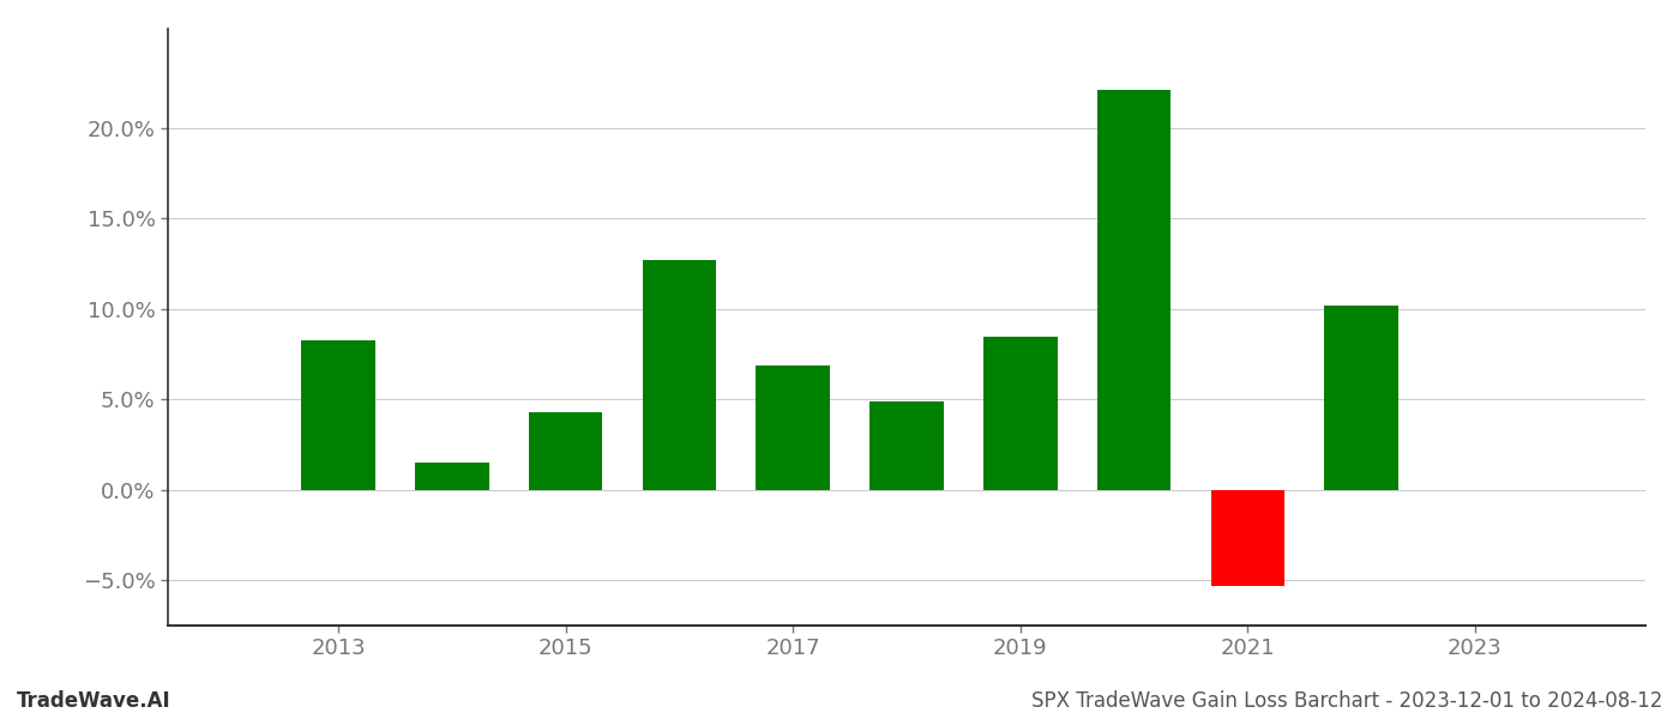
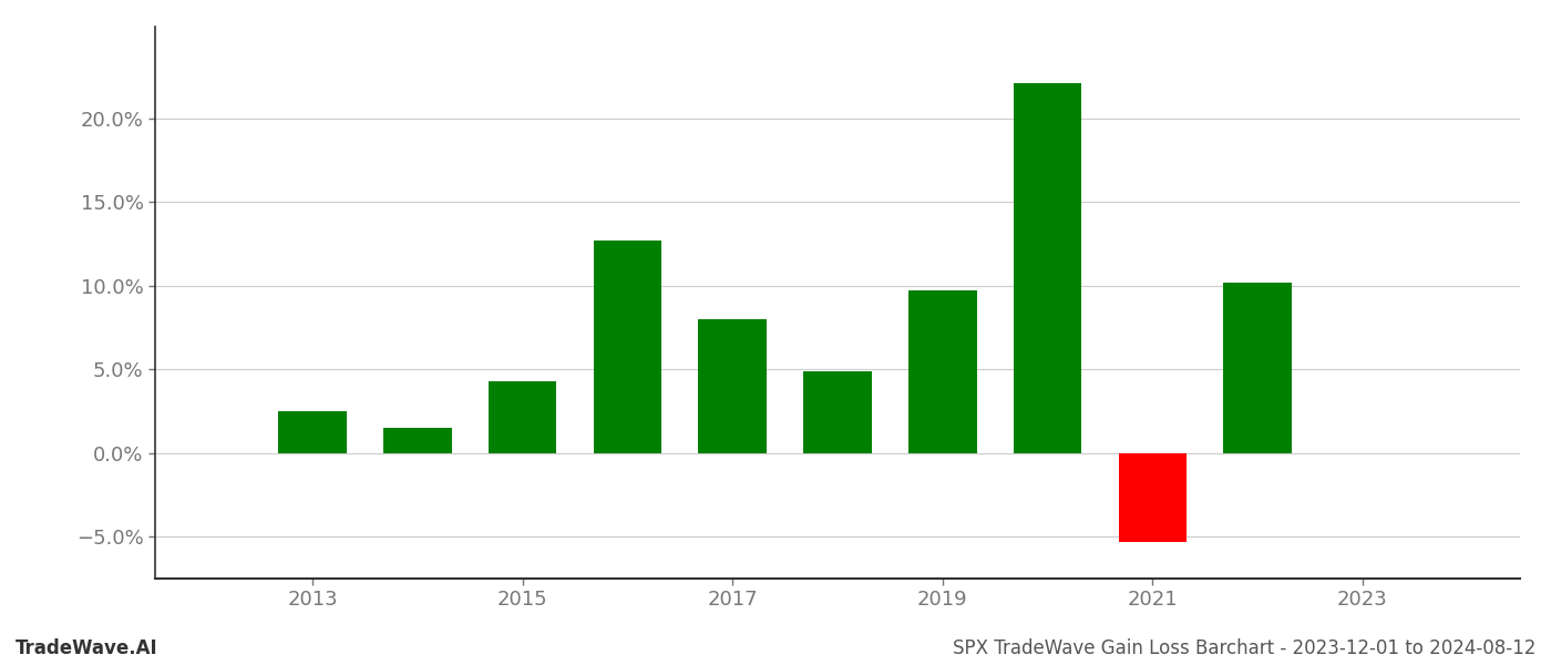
2013: 8.3% -> 2.5%
2017: 6.9% -> 8.0%
2019: 8.5% -> 9.7%
